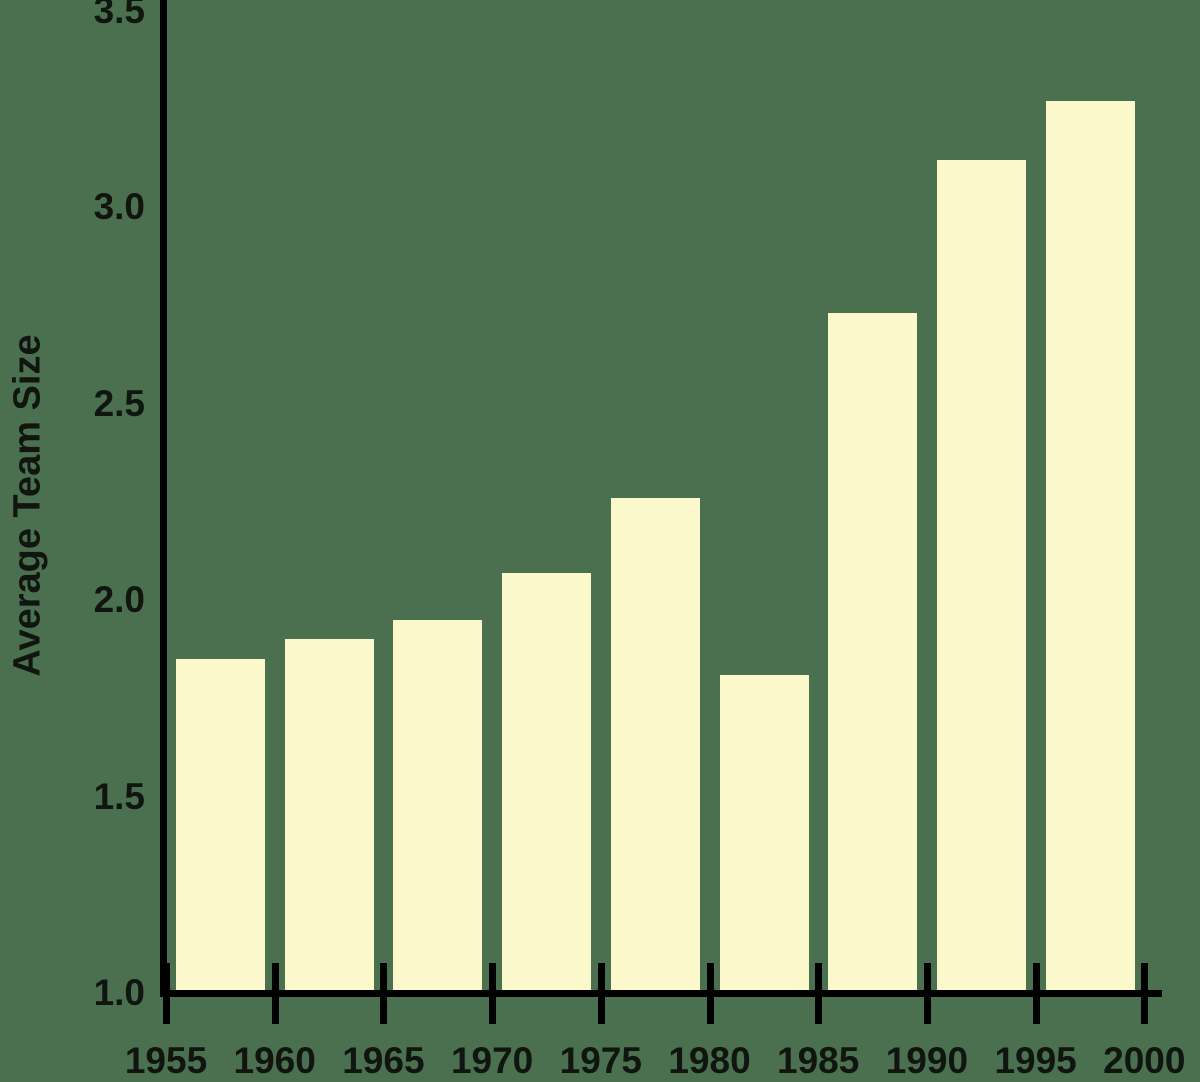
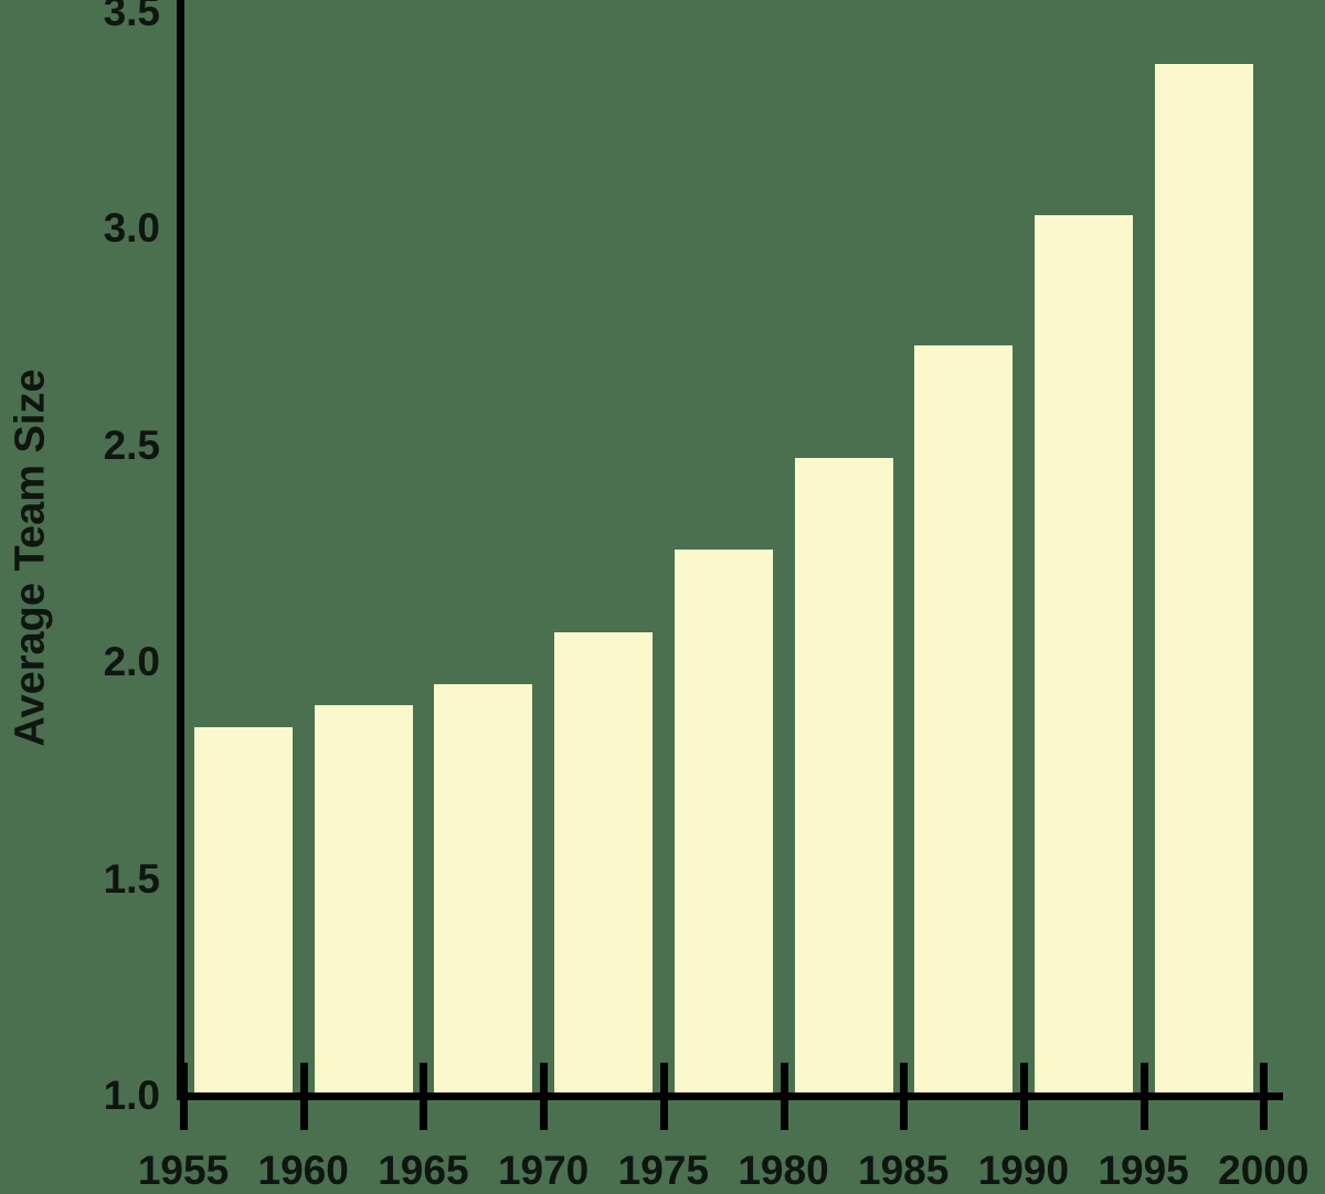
1980: 1.81 -> 2.47
1990: 3.12 -> 3.03
1995: 3.27 -> 3.38
